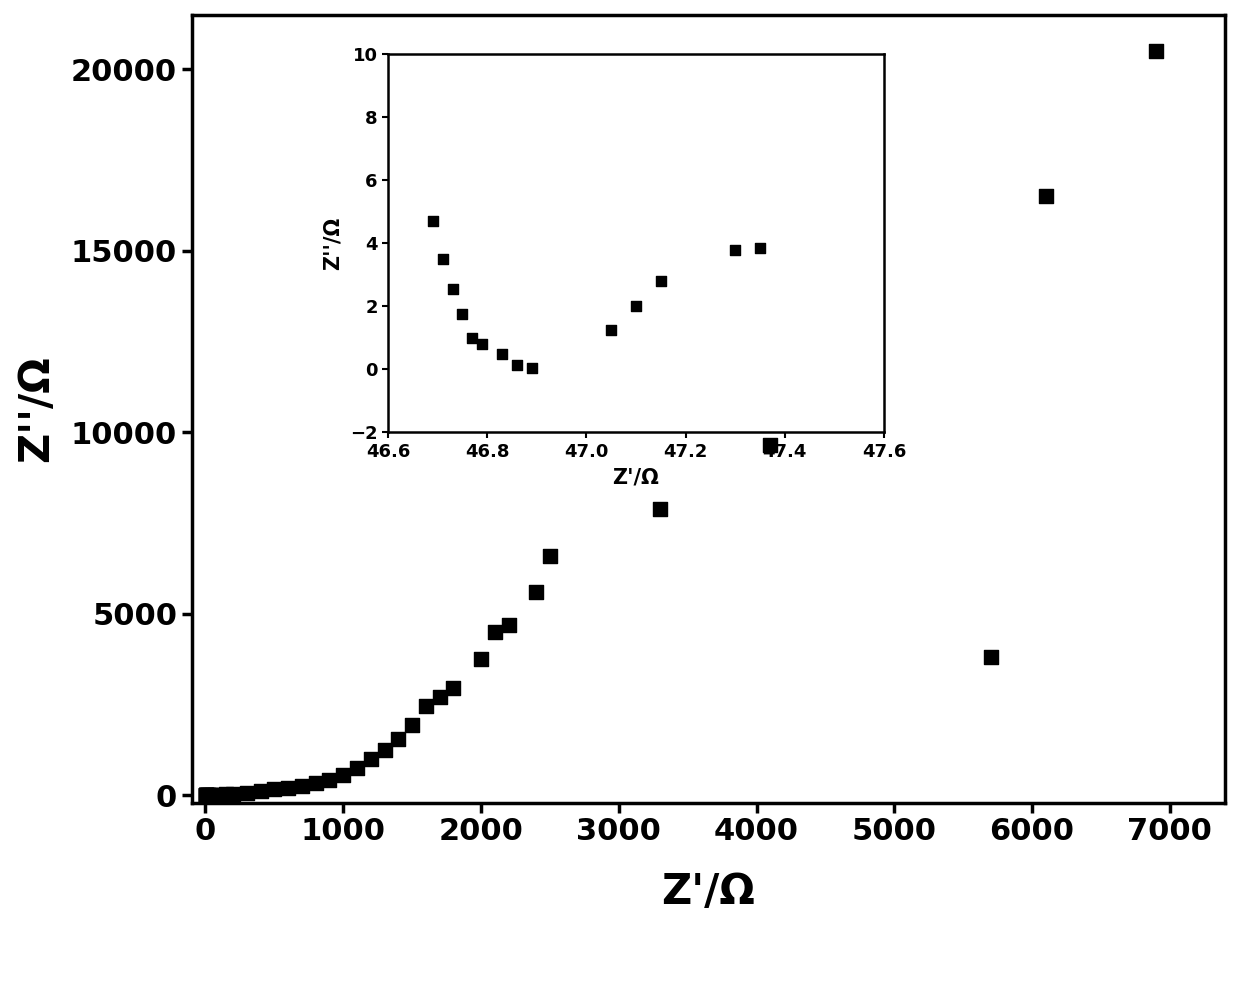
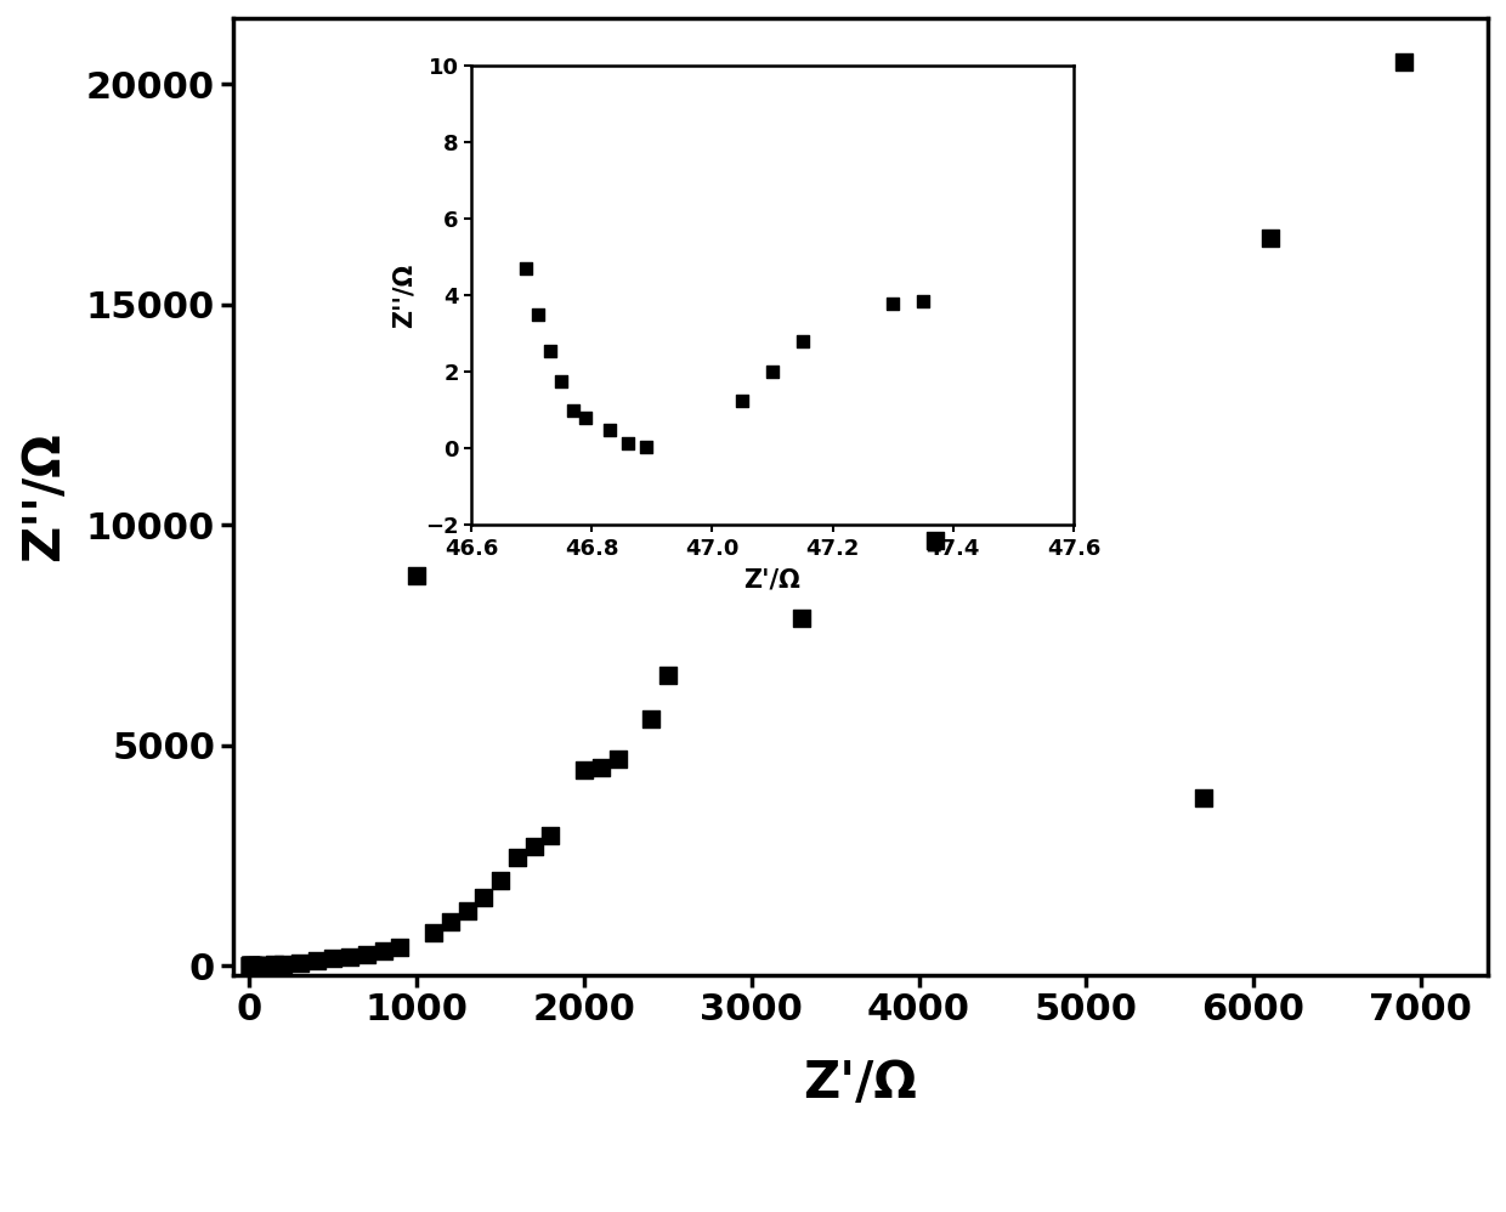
1000: 570 -> 8850
2000: 3750 -> 4450
